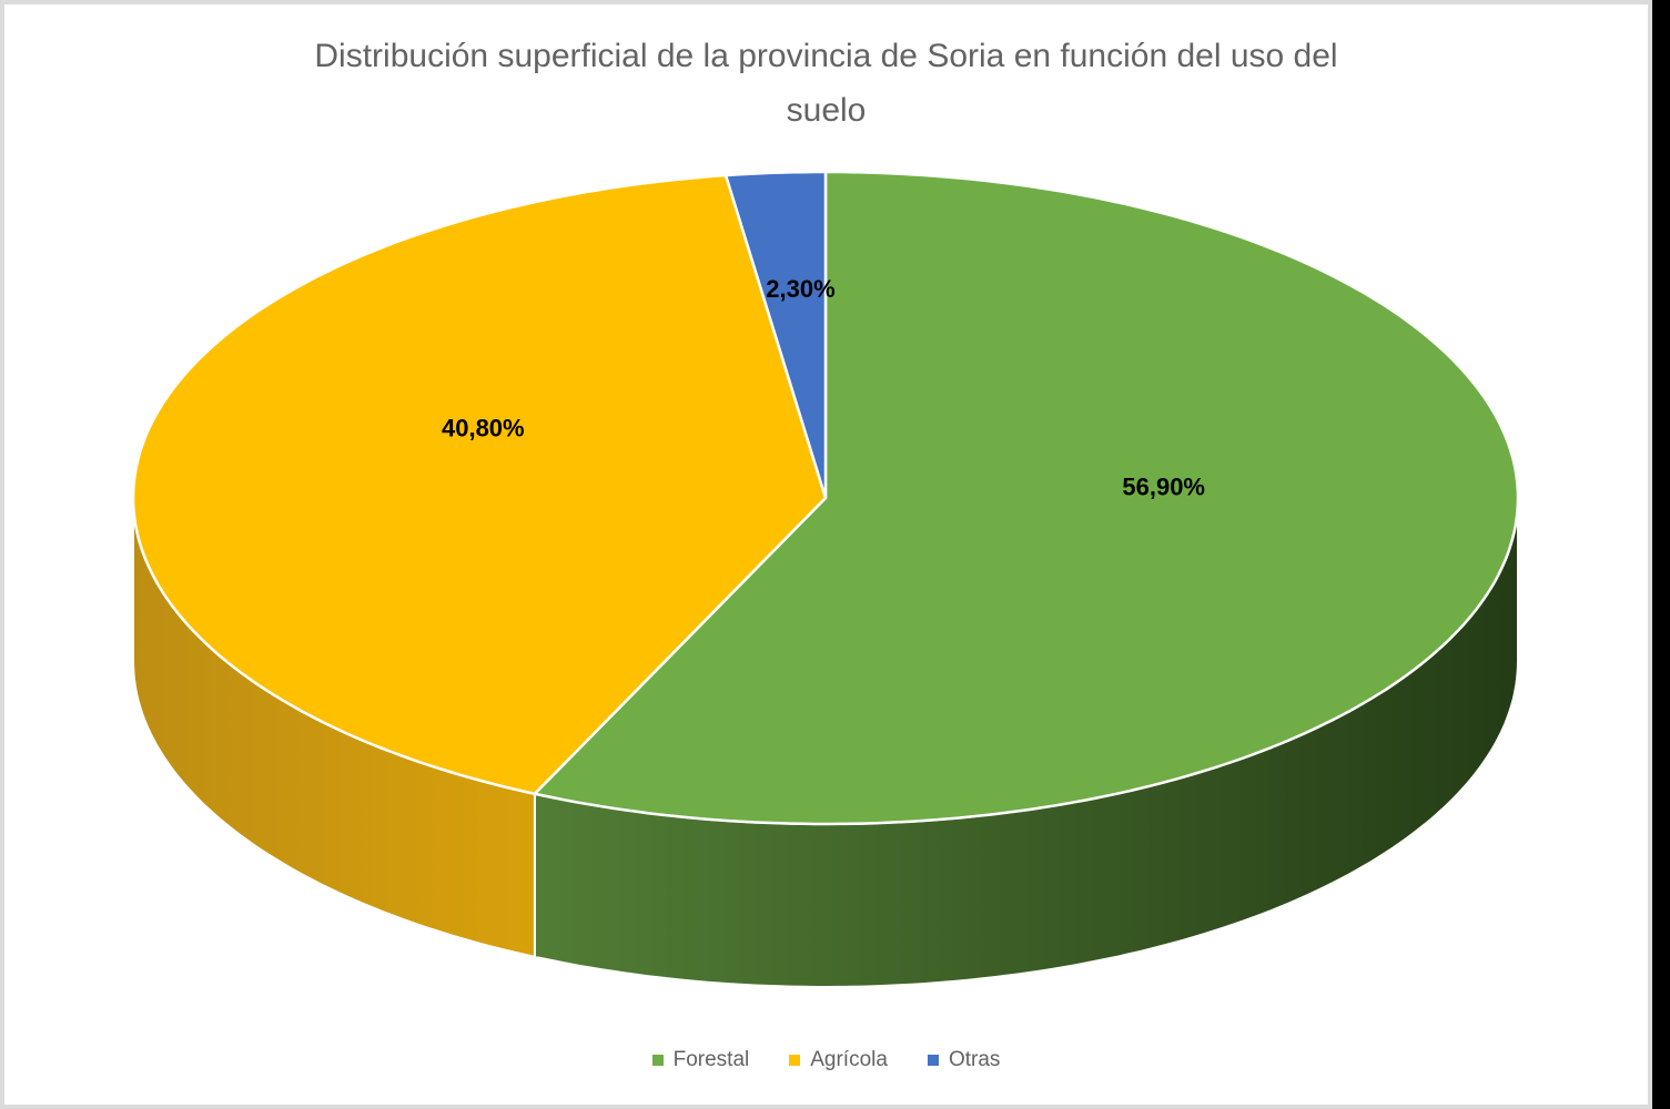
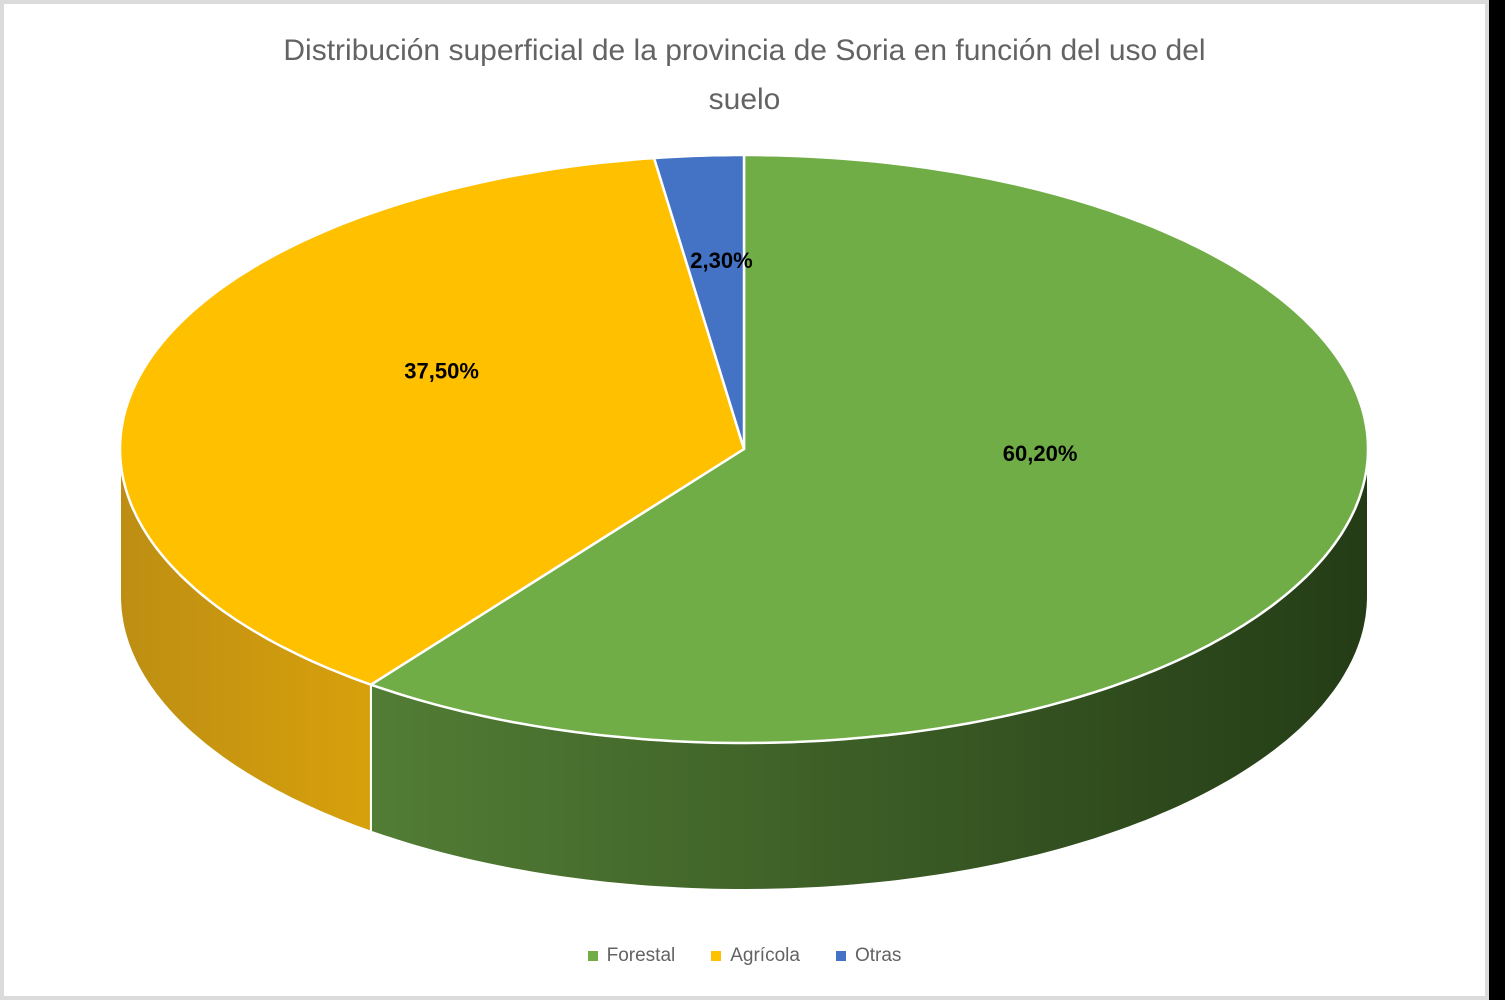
Forestal: 56,90% -> 60,20%
Agrícola: 40,80% -> 37,50%
